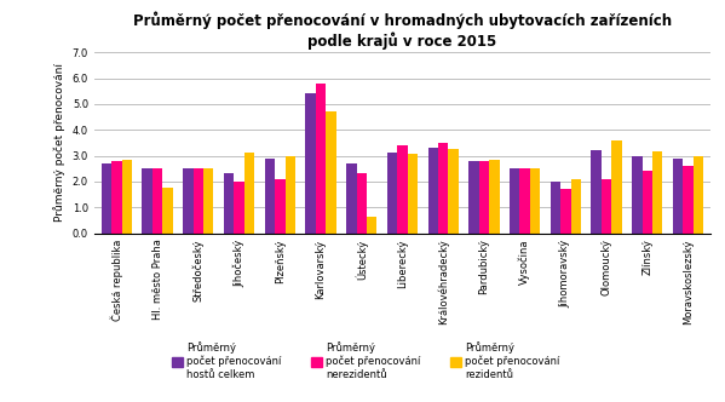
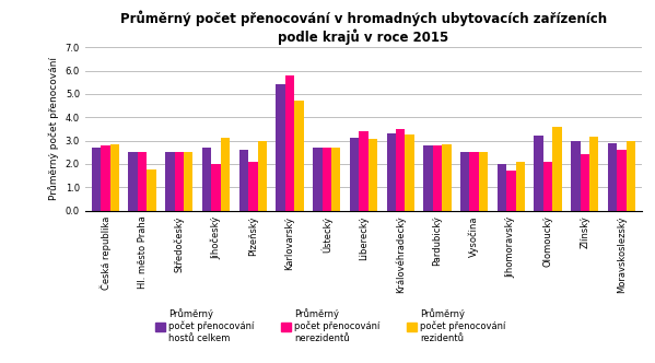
Průměrný počet přenocování hostů celkem/Jihočeský: 2.3 -> 2.7
Průměrný počet přenocování hostů celkem/Plzeňský: 2.9 -> 2.6
Průměrný počet přenocování nerezidentů/Ústecký: 2.3 -> 2.7
Průměrný počet přenocování rezidentů/Ústecký: 0.65 -> 2.70
